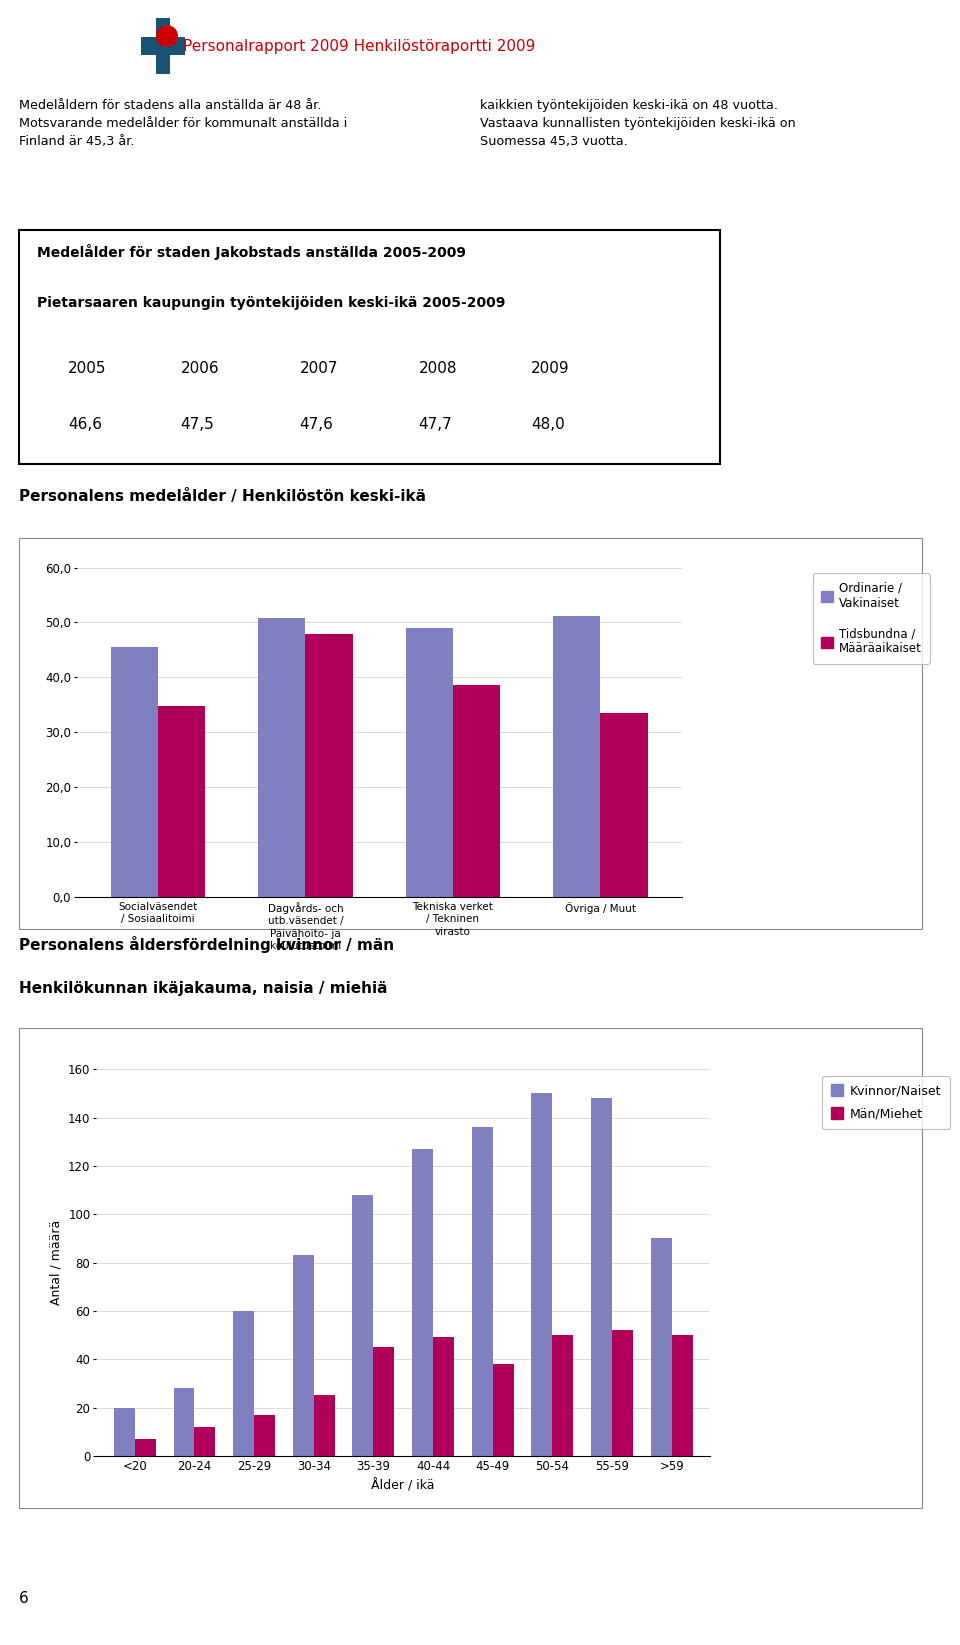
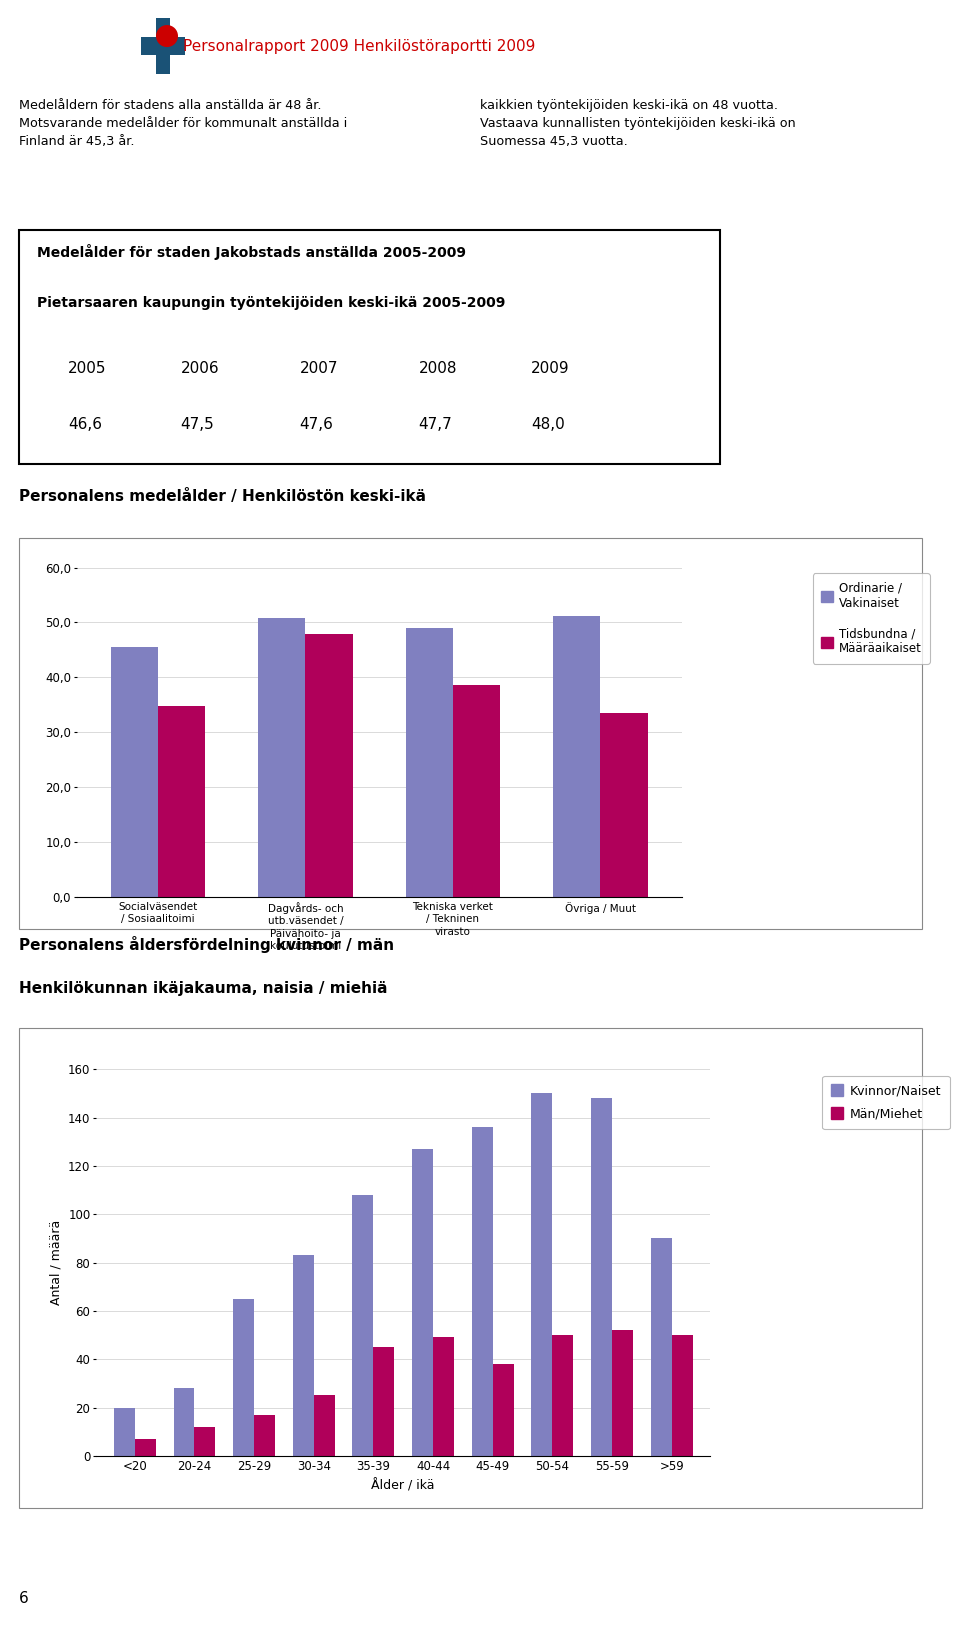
Kvinnor/Naiset/25-29: 60 -> 65
